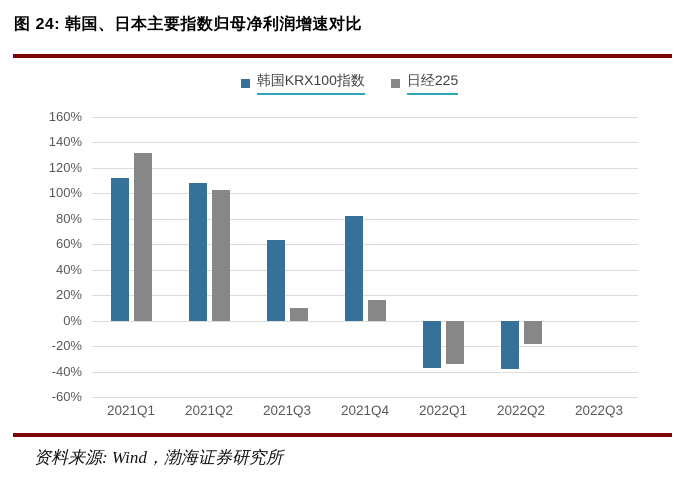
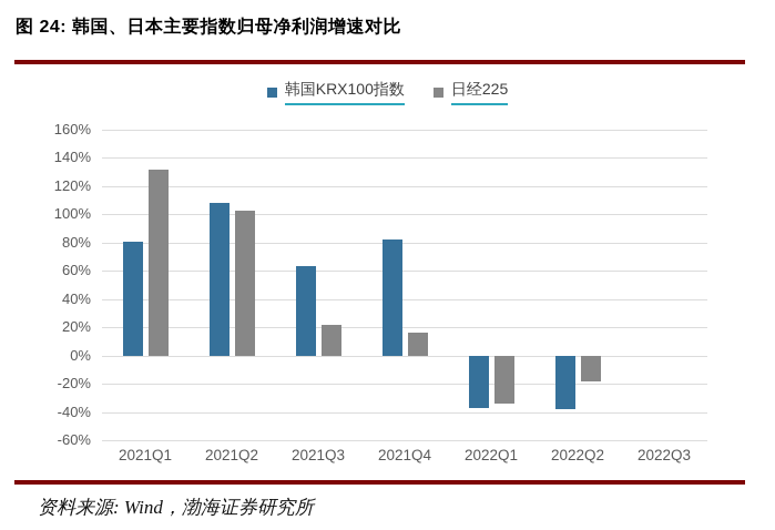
韩国KRX100指数/2021Q1: 112% -> 81%
日经225/2021Q3: 10% -> 22%
